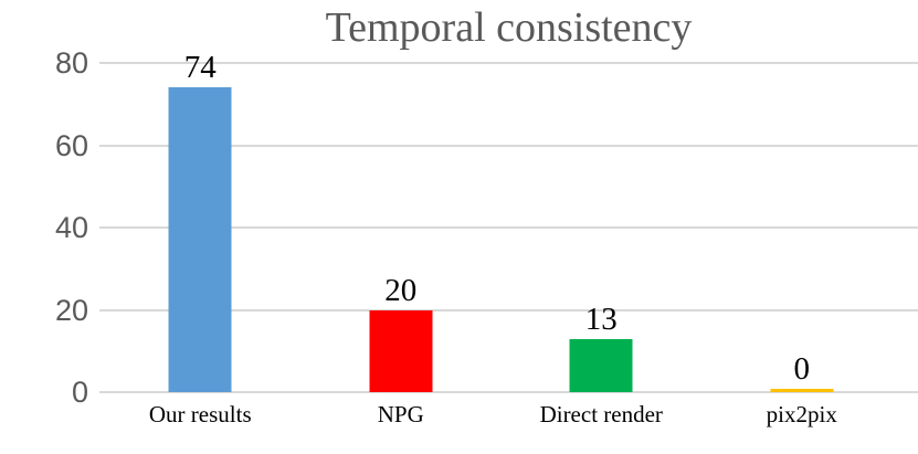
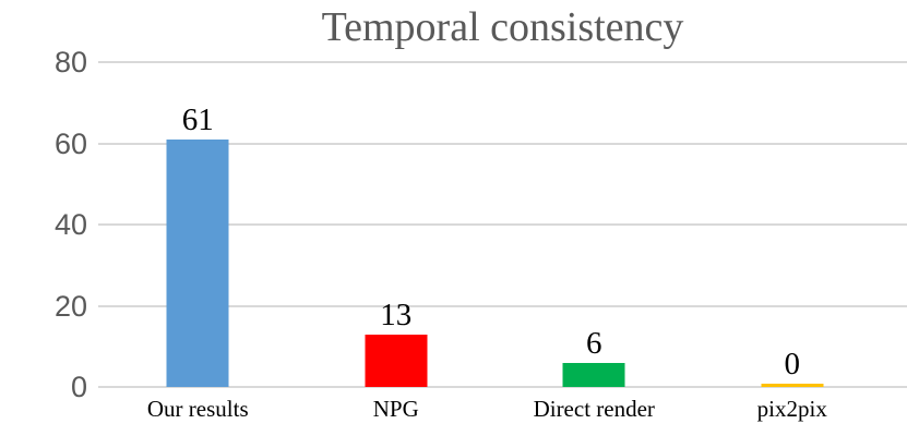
Our results: 74 -> 61
NPG: 20 -> 13
Direct render: 13 -> 6
